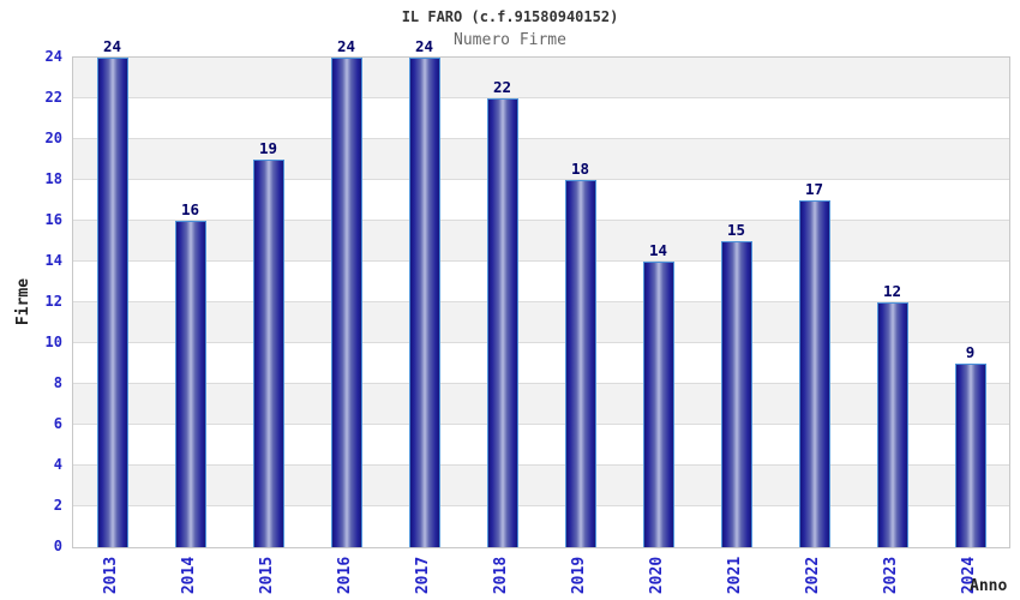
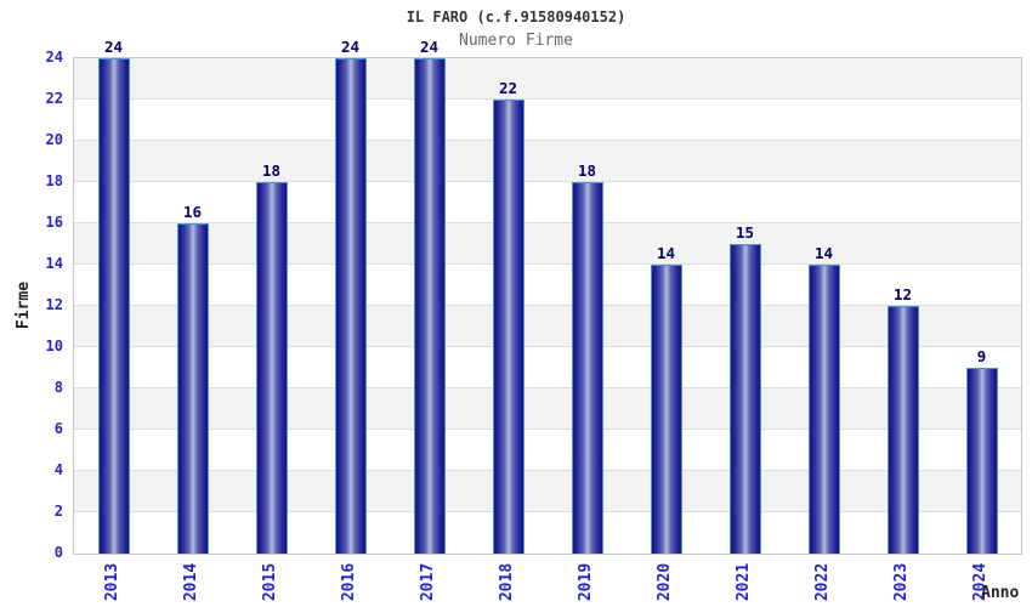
2015: 19 -> 18
2022: 17 -> 14
